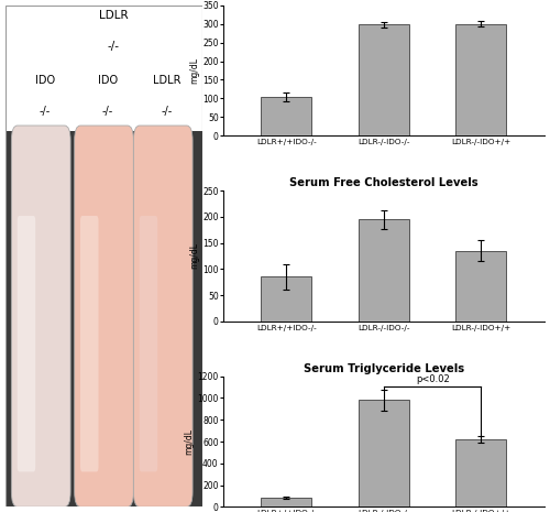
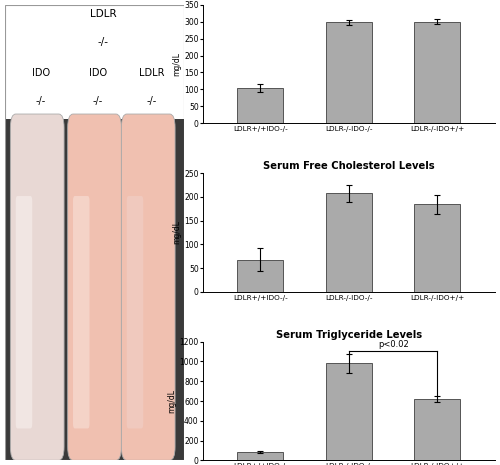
Serum Free Cholesterol Levels/LDLR+/+IDO-/-: 85 -> 68
Serum Free Cholesterol Levels/LDLR-/-IDO-/-: 195 -> 208
Serum Free Cholesterol Levels/LDLR-/-IDO+/+: 135 -> 185
